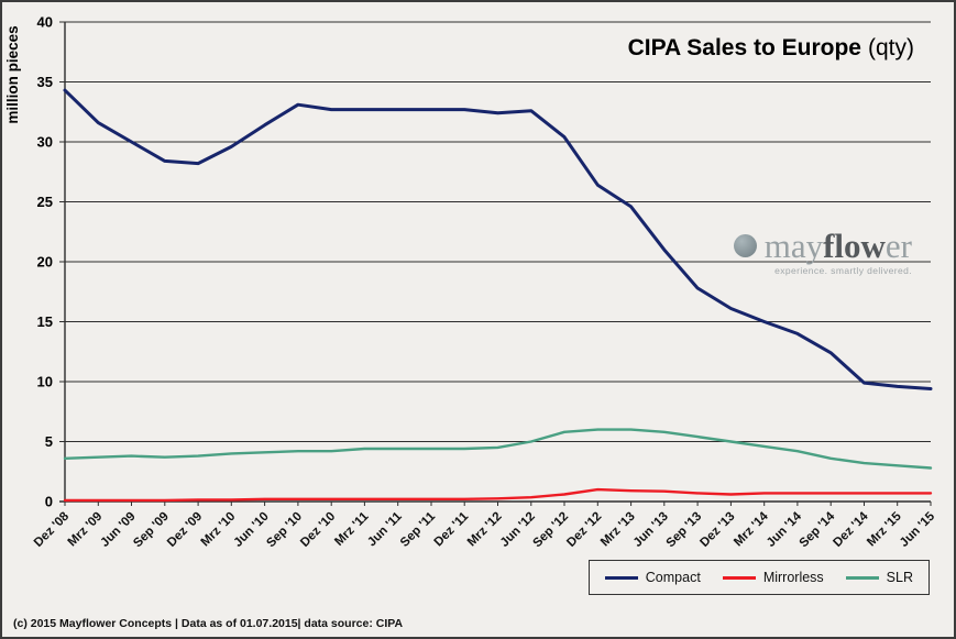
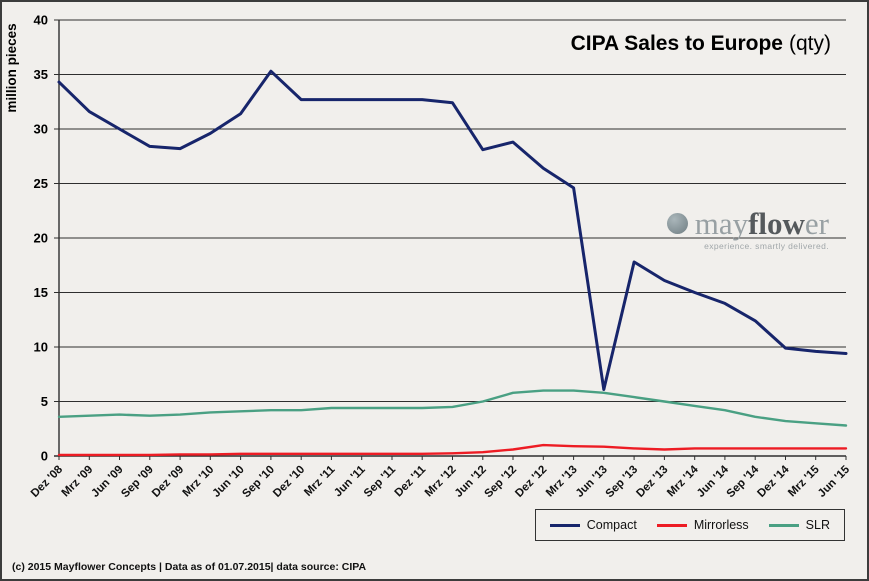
Compact/Sep '10: 33.1 -> 35.3
Compact/Jun '12: 32.6 -> 28.1
Compact/Sep '12: 30.4 -> 28.8
Compact/Jun '13: 21.0 -> 6.1
